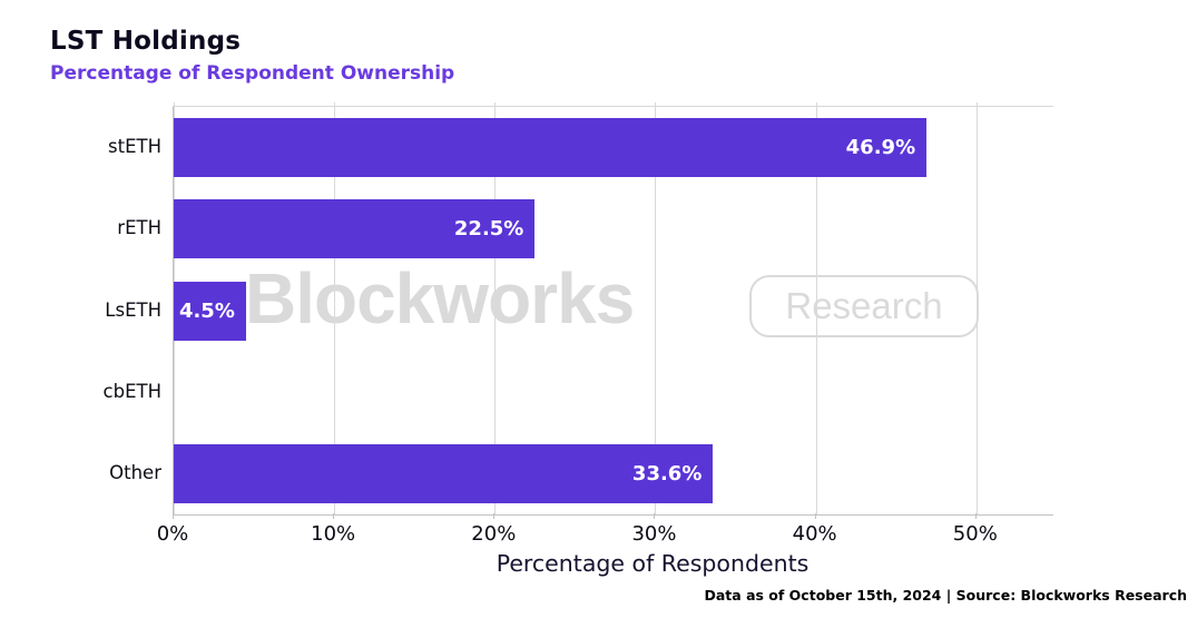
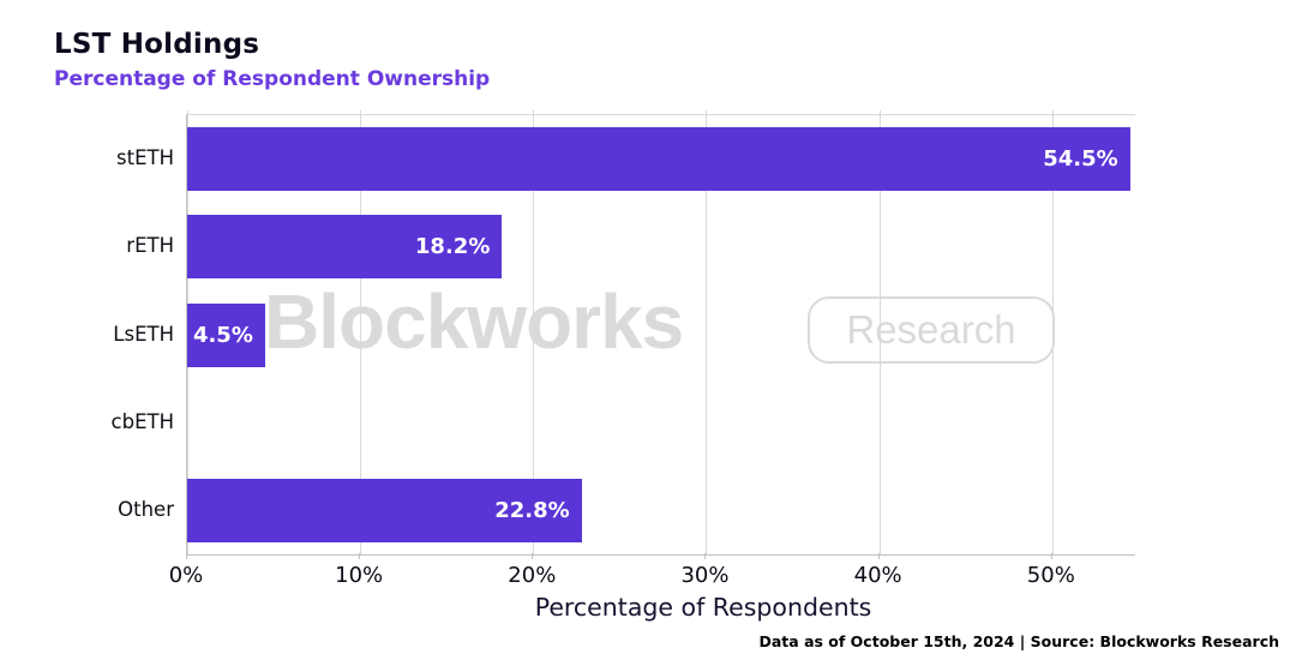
stETH: 46.9% -> 54.5%
rETH: 22.5% -> 18.2%
Other: 33.6% -> 22.8%
